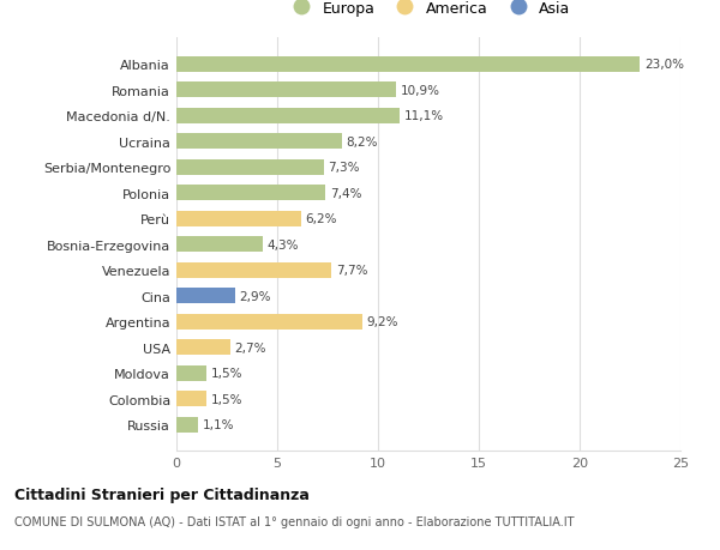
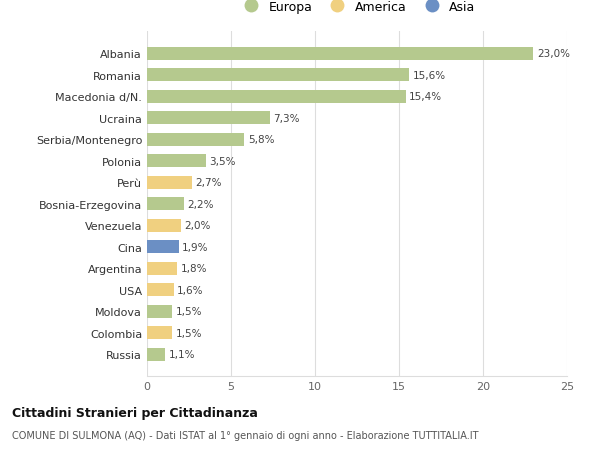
Romania: 10,9% -> 15,6%
Macedonia d/N.: 11,1% -> 15,4%
Ucraina: 8,2% -> 7,3%
Serbia/Montenegro: 7,3% -> 5,8%
Polonia: 7,4% -> 3,5%
Perù: 6,2% -> 2,7%
Bosnia-Erzegovina: 4,3% -> 2,2%
Venezuela: 7,7% -> 2,0%
Cina: 2,9% -> 1,9%
Argentina: 9,2% -> 1,8%
USA: 2,7% -> 1,6%
